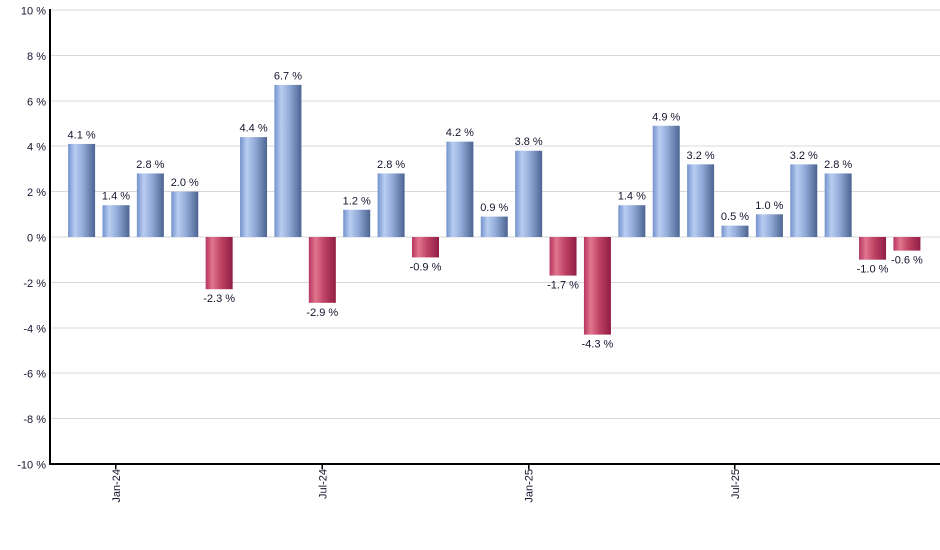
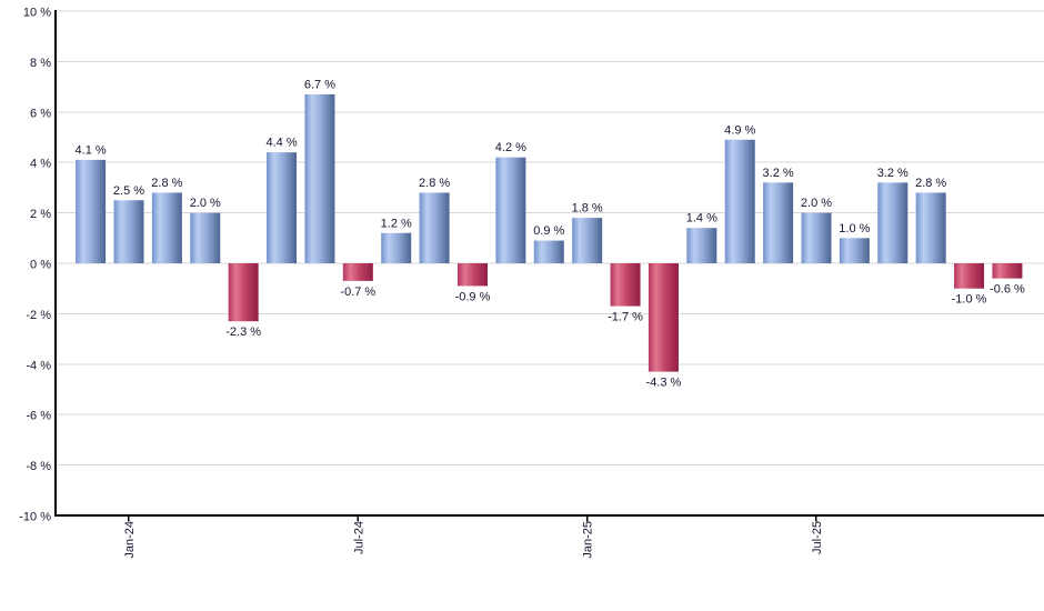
Jan-24: 1.4 -> 2.5
Jul-24: -2.9 -> -0.7
Jan-25: 3.8 -> 1.8
Jul-25: 0.5 -> 2.0
